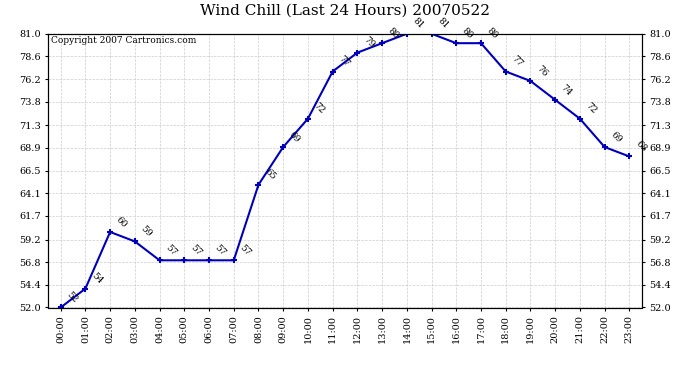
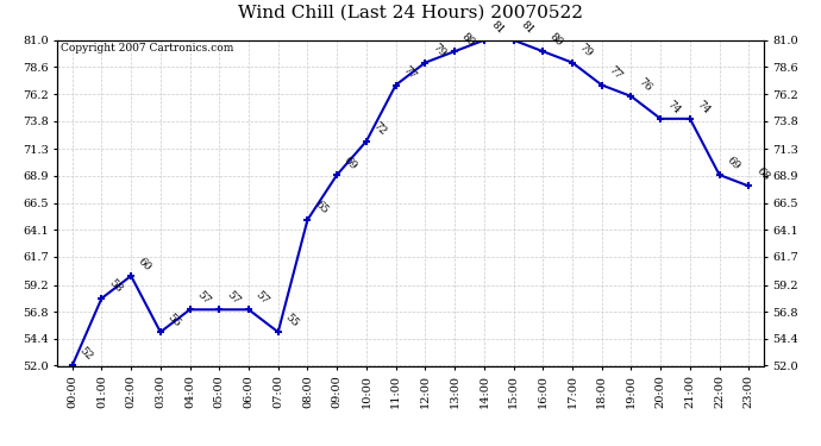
01:00: 54 -> 58
03:00: 59 -> 55
07:00: 57 -> 55
17:00: 80 -> 79
21:00: 72 -> 74
